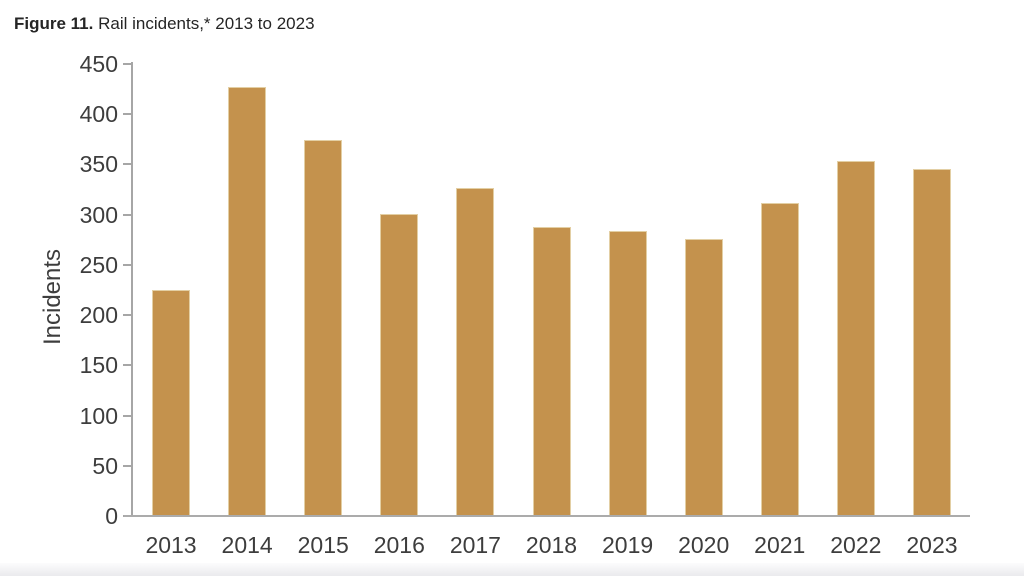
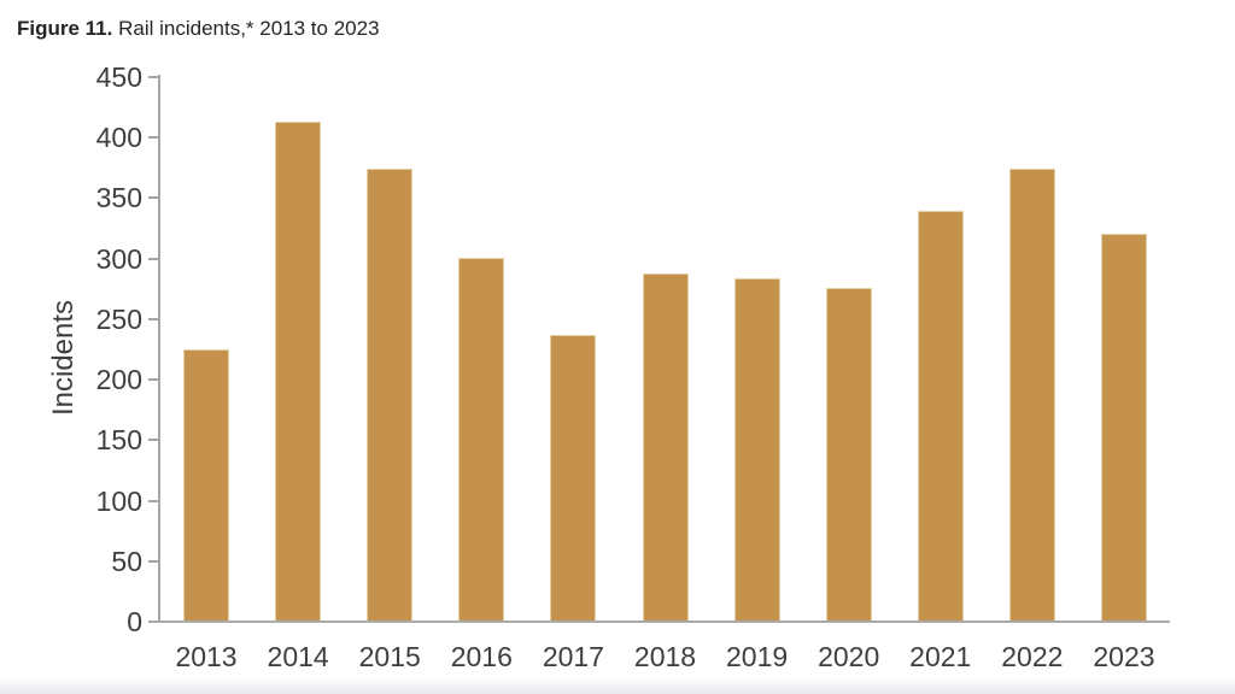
2014: 427 -> 413
2017: 327 -> 237
2021: 312 -> 339
2022: 353 -> 374
2023: 345 -> 321
